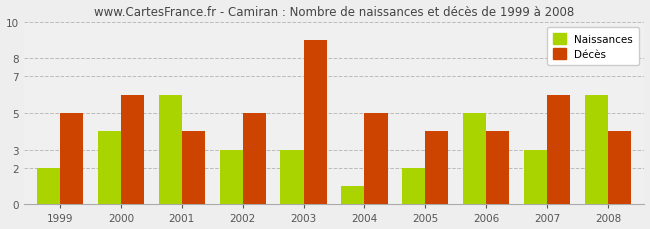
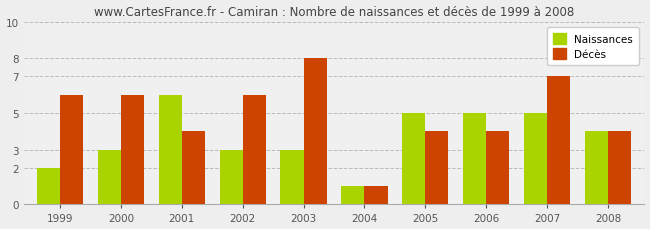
Décès/1999: 5 -> 6
Naissances/2000: 4 -> 3
Décès/2002: 5 -> 6
Décès/2003: 9 -> 8
Décès/2004: 5 -> 1
Naissances/2005: 2 -> 5
Naissances/2007: 3 -> 5
Décès/2007: 6 -> 7
Naissances/2008: 6 -> 4
